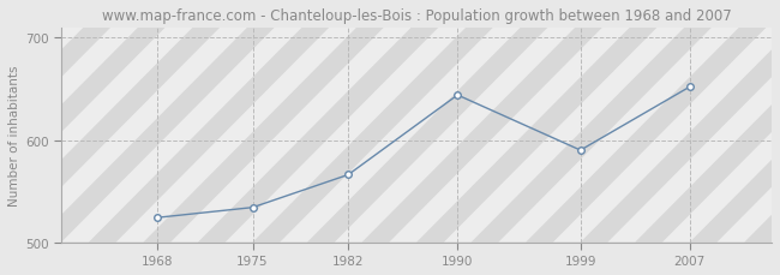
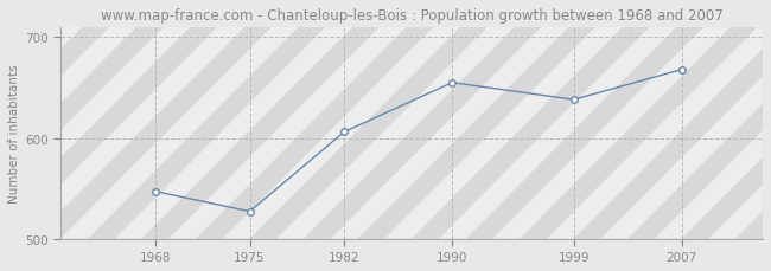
1968: 524 -> 547
1975: 534 -> 527
1982: 566 -> 606
1990: 644 -> 655
1999: 590 -> 638
2007: 652 -> 668
